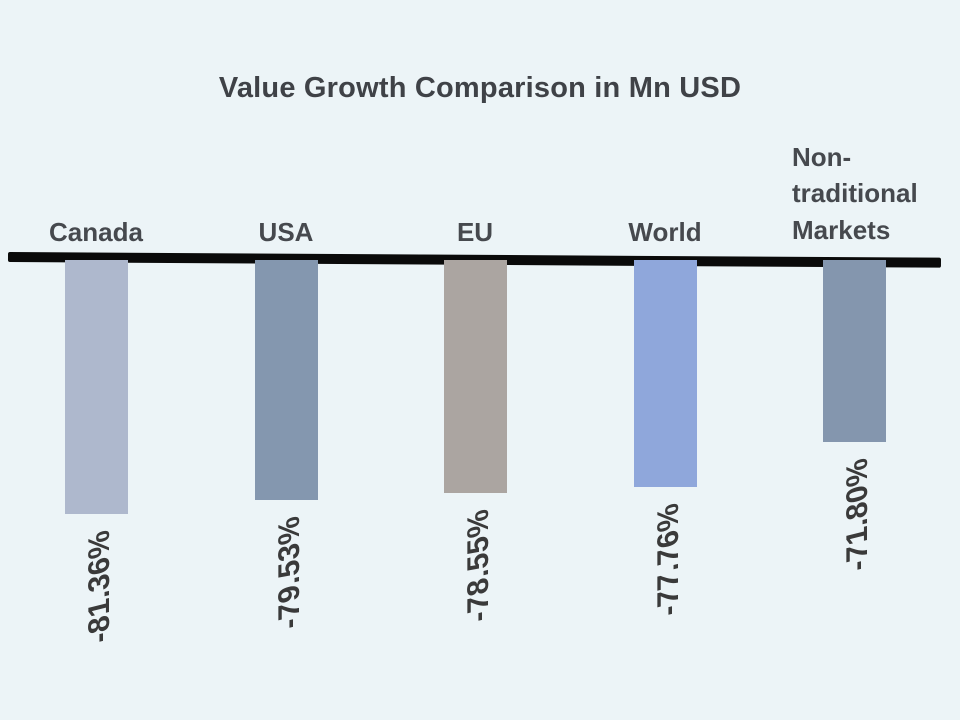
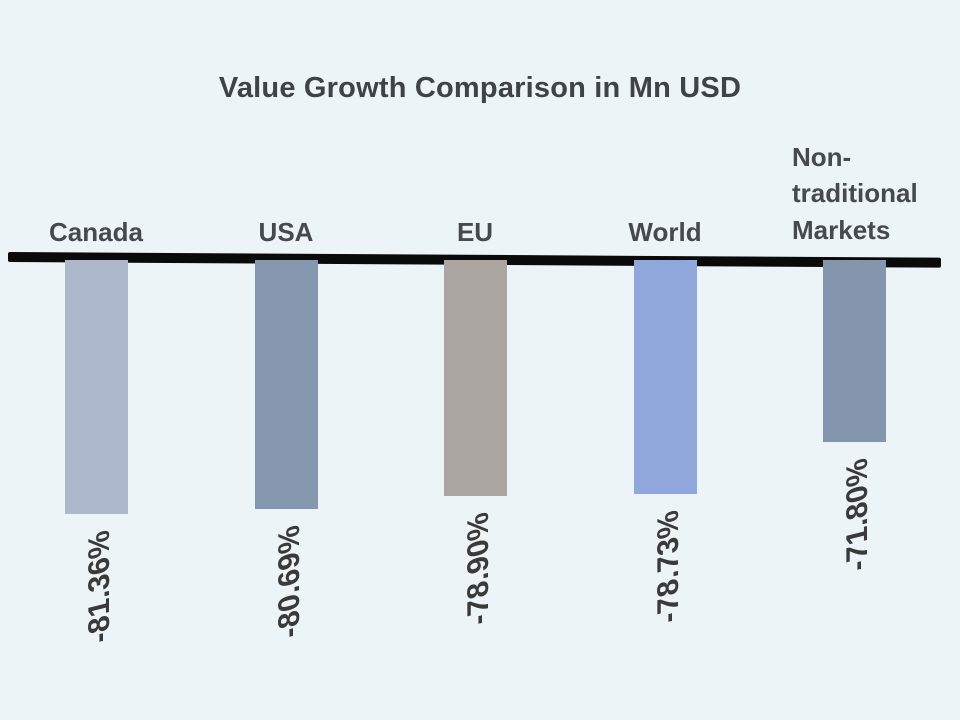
USA: -79.53% -> -80.69%
EU: -78.55% -> -78.90%
World: -77.76% -> -78.73%
